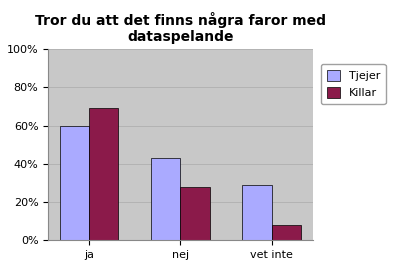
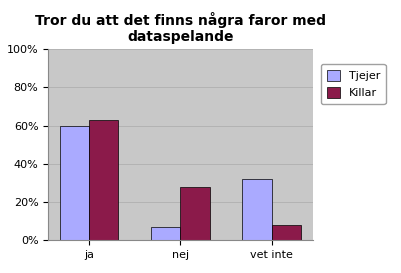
Killar/ja: 69% -> 63%
Tjejer/nej: 43% -> 7%
Tjejer/vet inte: 29% -> 32%
